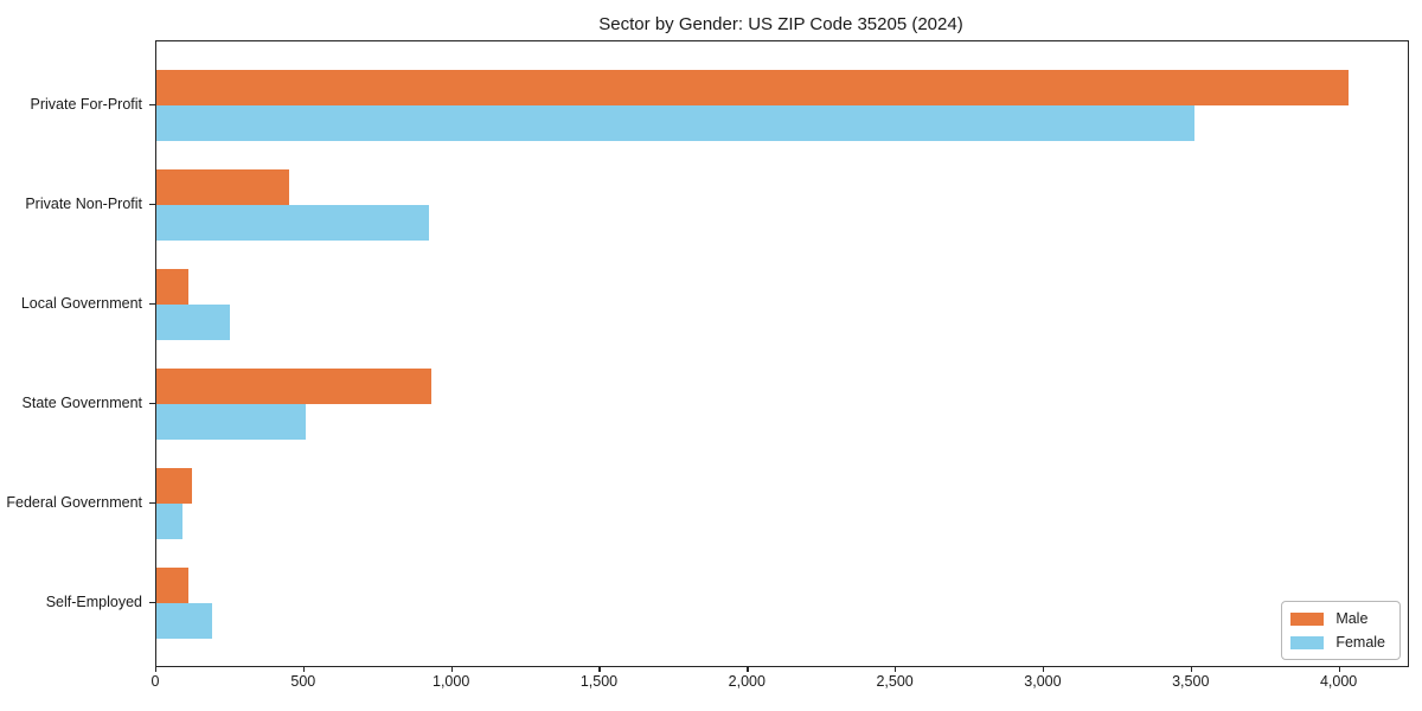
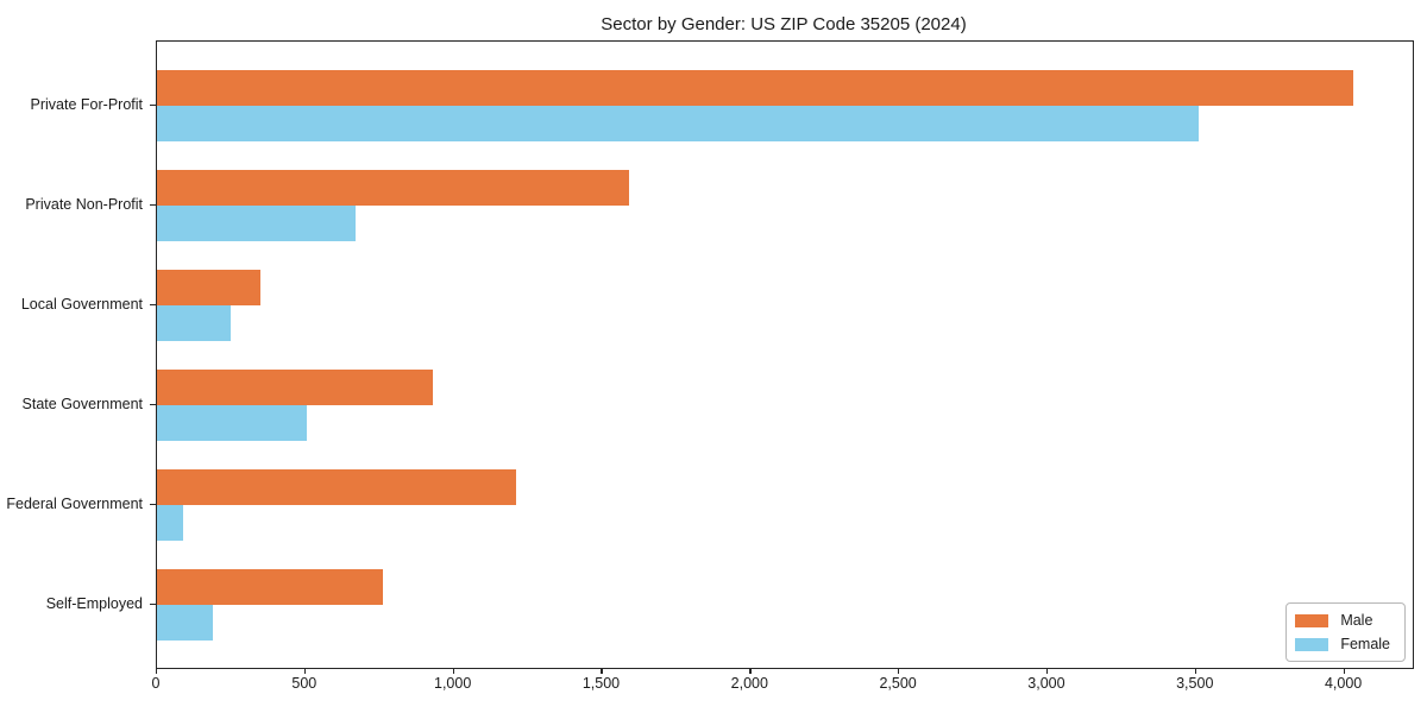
Male/Private Non-Profit: 450 -> 1590
Female/Private Non-Profit: 920 -> 670
Male/Local Government: 110 -> 350
Male/Federal Government: 120 -> 1210
Male/Self-Employed: 110 -> 760
